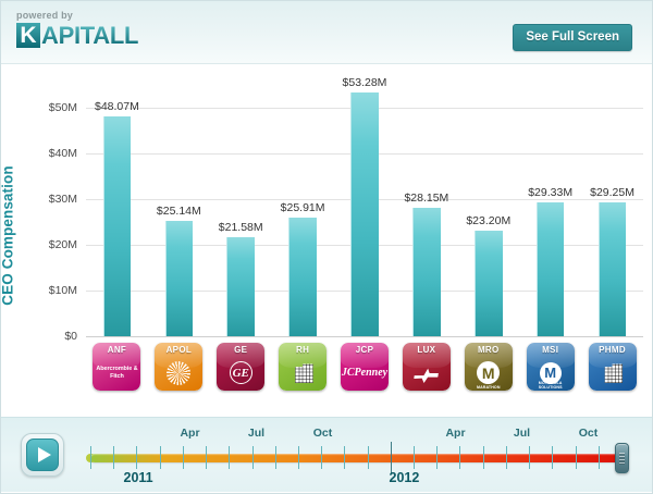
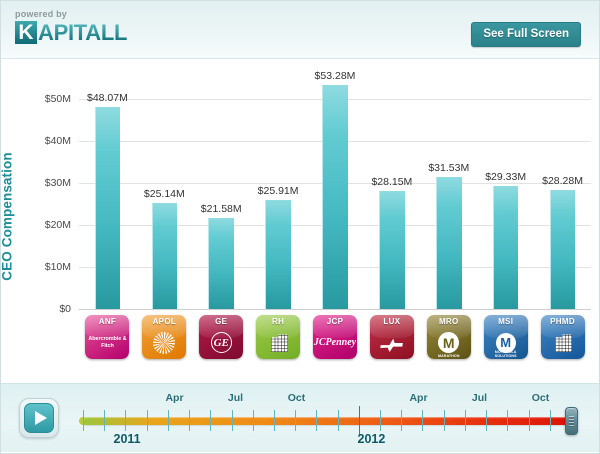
MRO: $23.20M -> $31.53M
PHMD: $29.25M -> $28.28M
